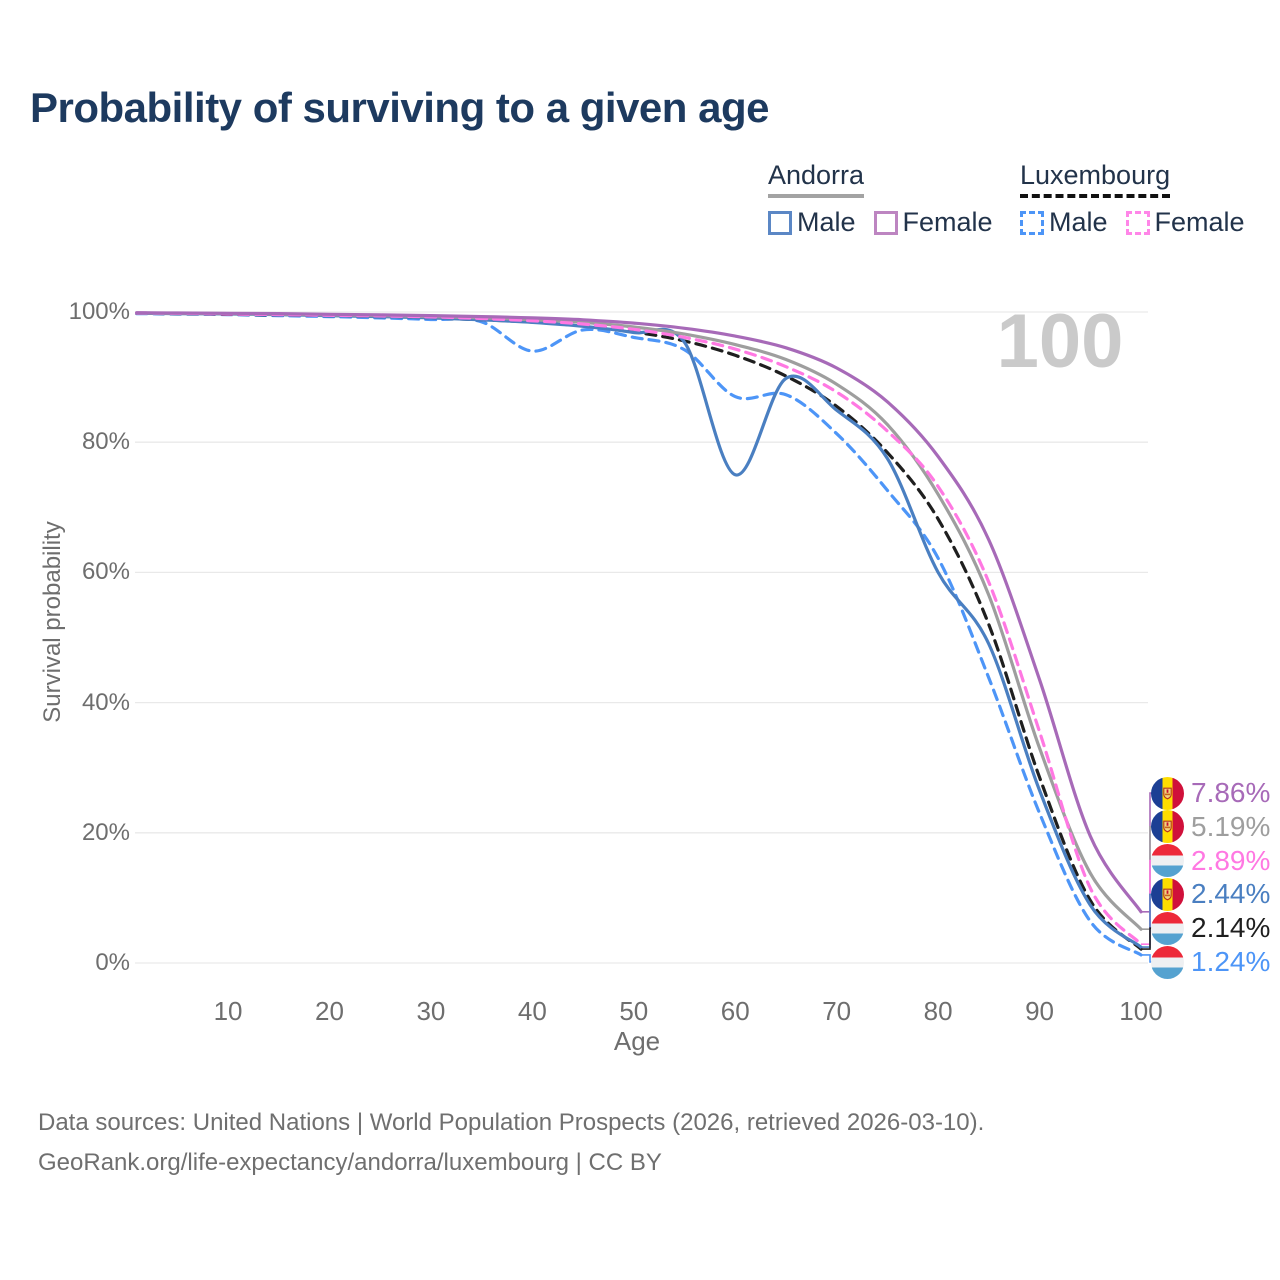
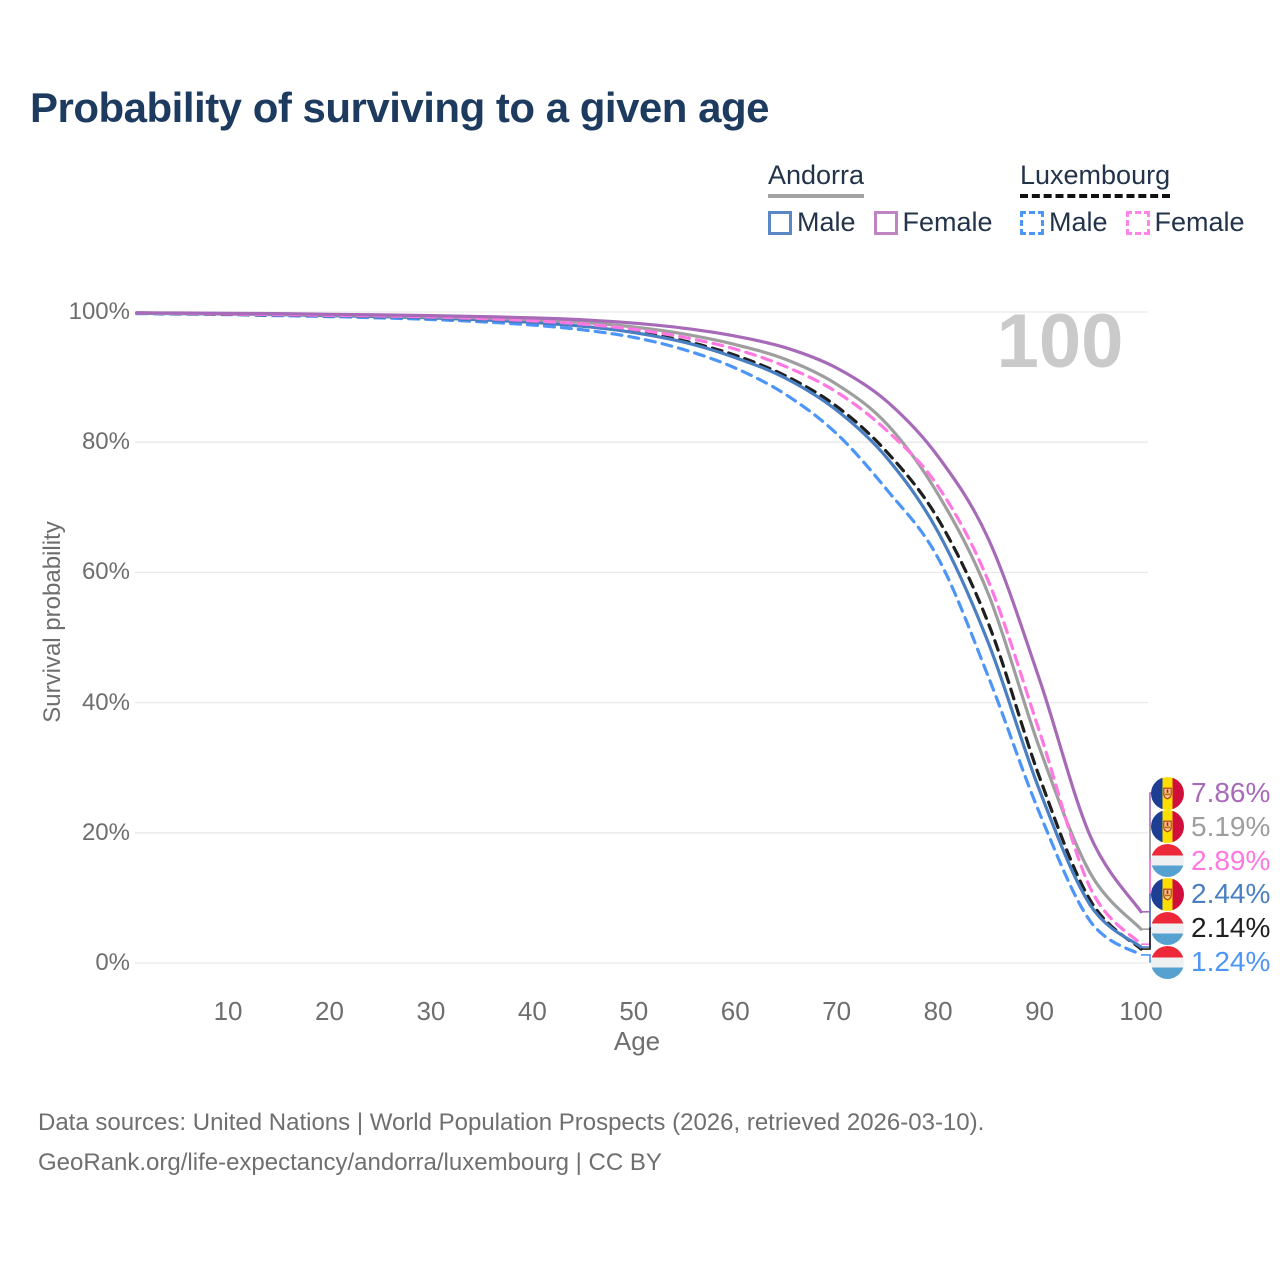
Luxembourg Male/40: 94% -> 98%
Andorra Male/60: 75% -> 93%
Luxembourg Male/60: 87% -> 91%
Andorra Male/80: 60% -> 66%
